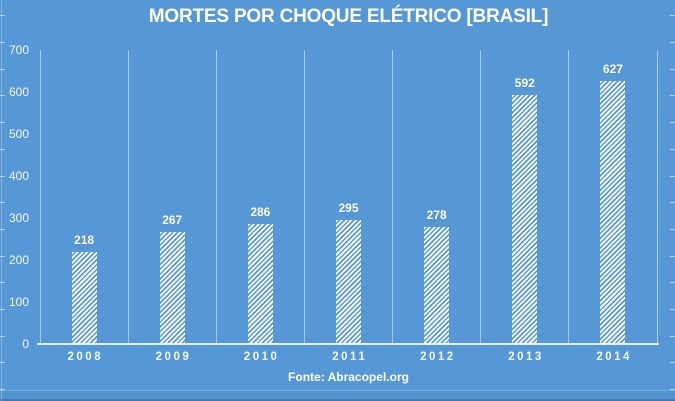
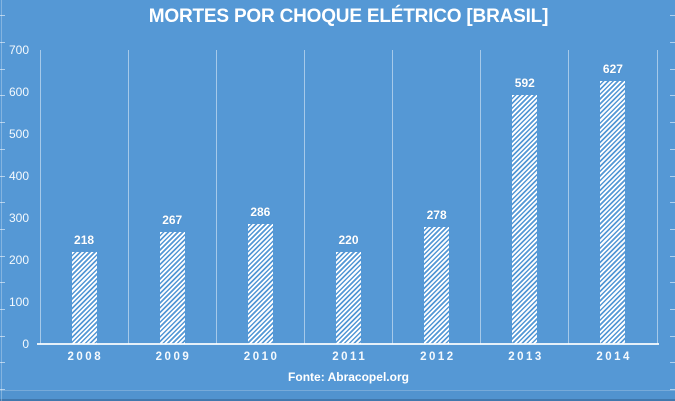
2011: 295 -> 220
